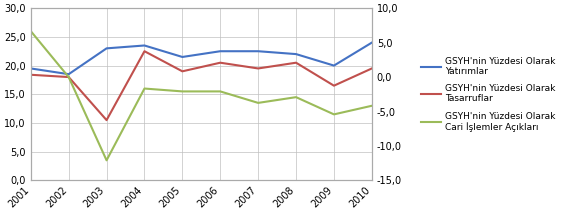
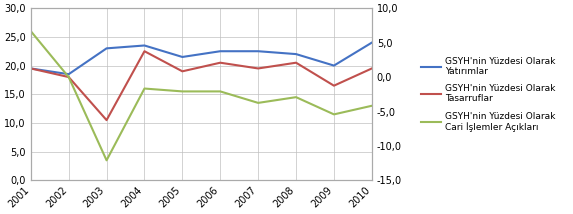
GSYH'nin Yüzdesi Olarak Tasarruflar/2001: 18,4 -> 19,5
